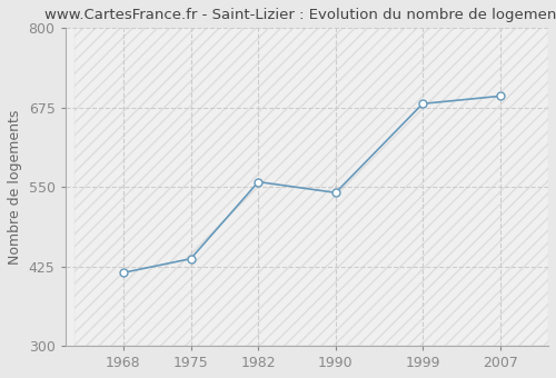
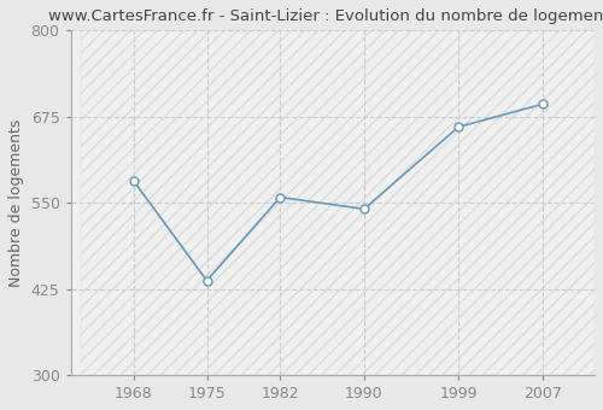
1968: 415 -> 582
1999: 681 -> 660
